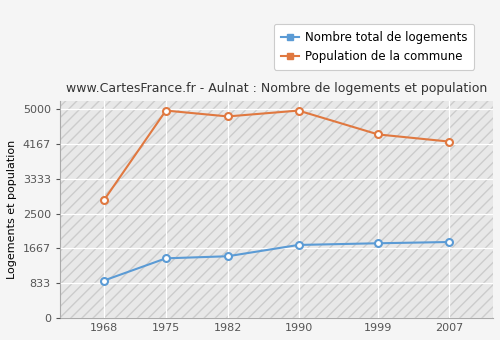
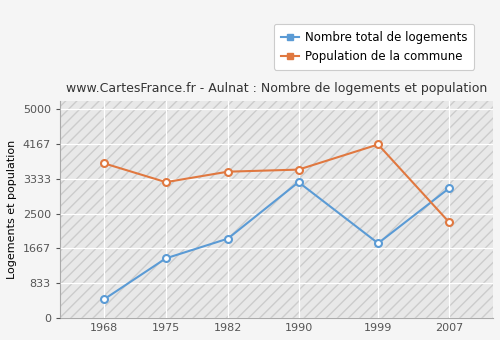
Nombre total de logements/1968: 900 -> 450
Population de la commune/1968: 2820 -> 3700
Population de la commune/1975: 4960 -> 3250
Nombre total de logements/1982: 1480 -> 1900
Population de la commune/1982: 4820 -> 3500
Nombre total de logements/1990: 1750 -> 3250
Population de la commune/1990: 4960 -> 3550
Population de la commune/1999: 4390 -> 4150
Nombre total de logements/2007: 1820 -> 3100
Population de la commune/2007: 4220 -> 2300
